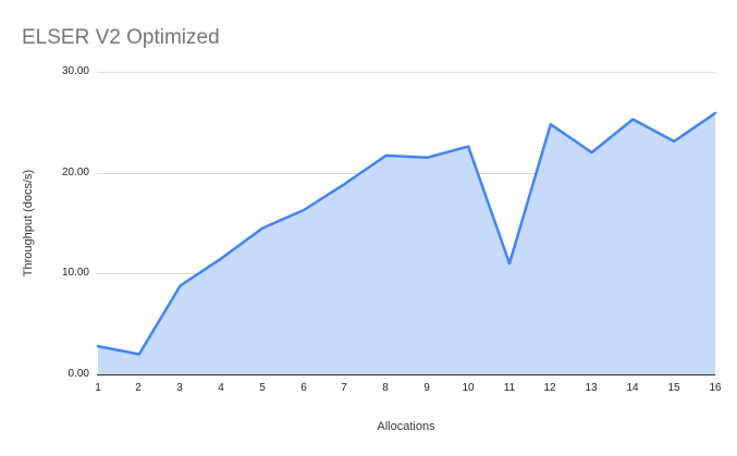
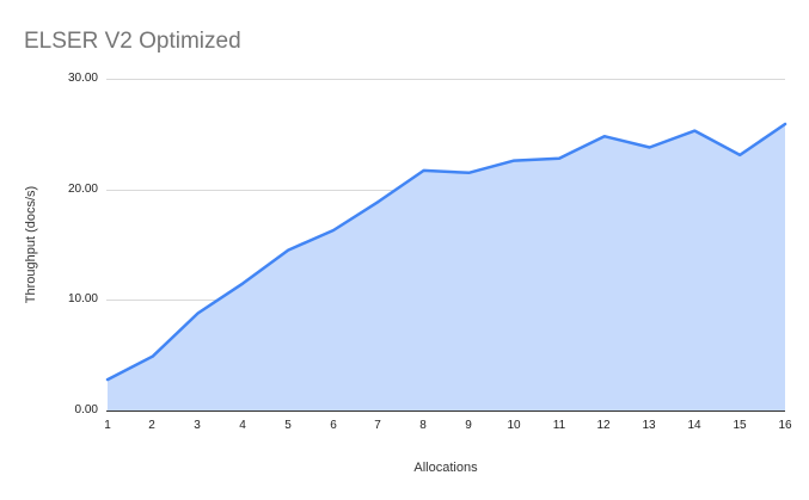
2: 2 -> 5
11: 11 -> 23
13: 22 -> 24
